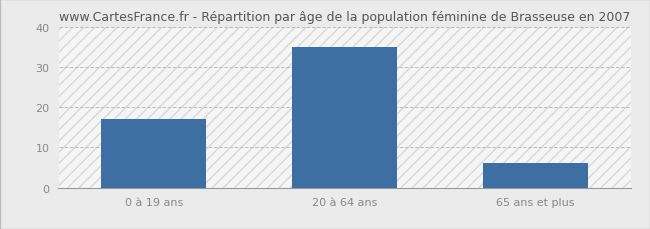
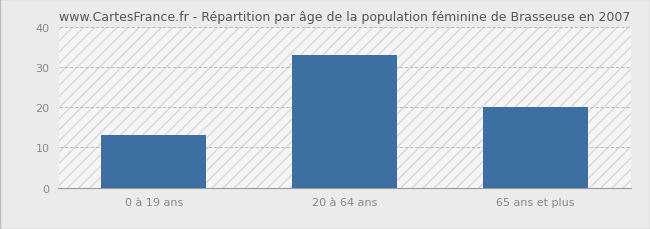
0 à 19 ans: 17 -> 13
20 à 64 ans: 35 -> 33
65 ans et plus: 6 -> 20
